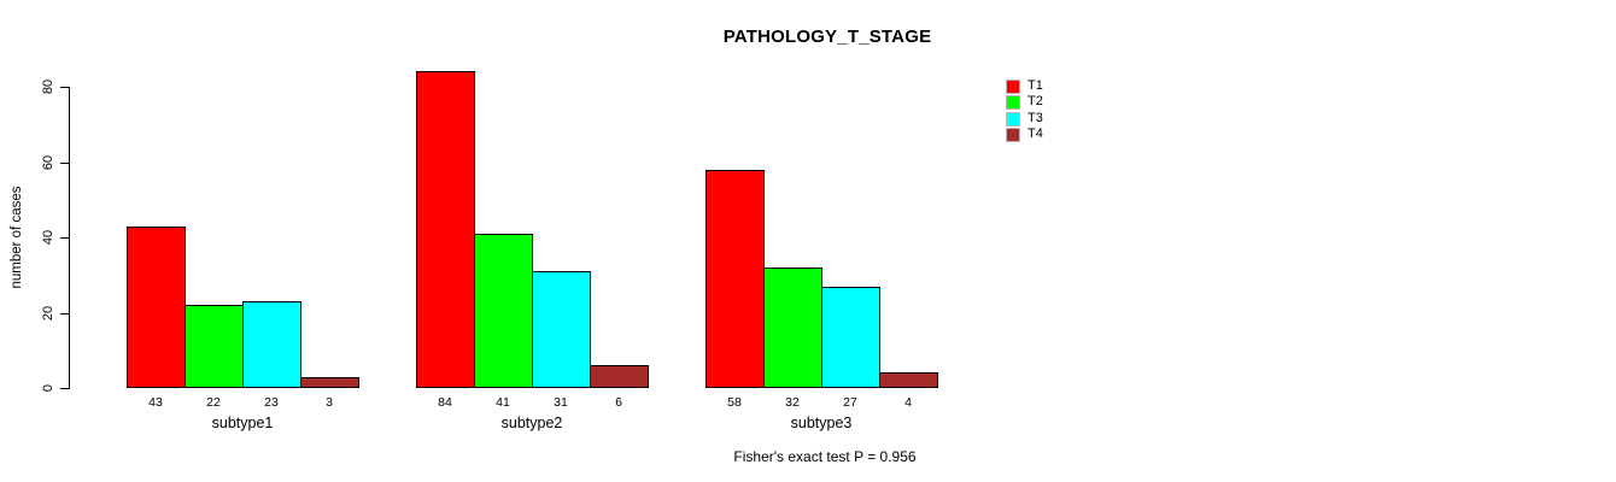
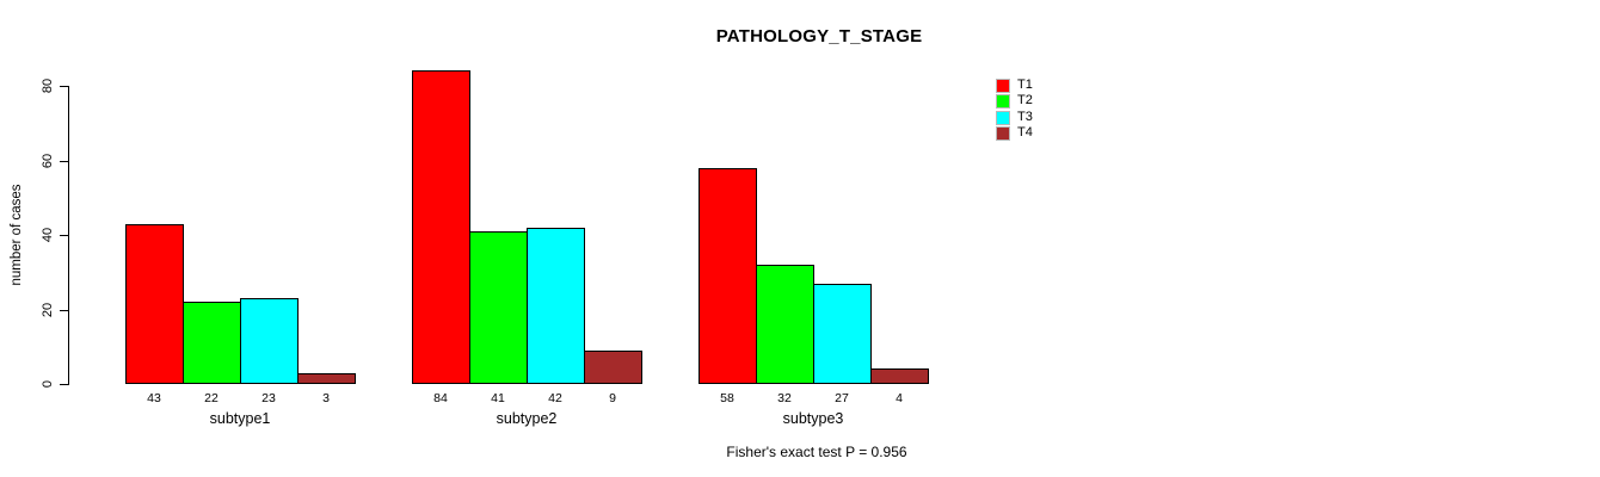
T3/subtype2: 31 -> 42
T4/subtype2: 6 -> 9
